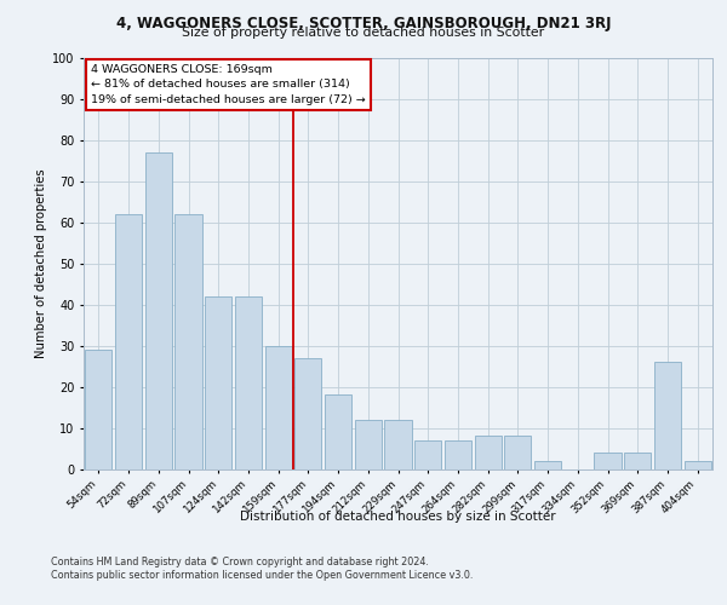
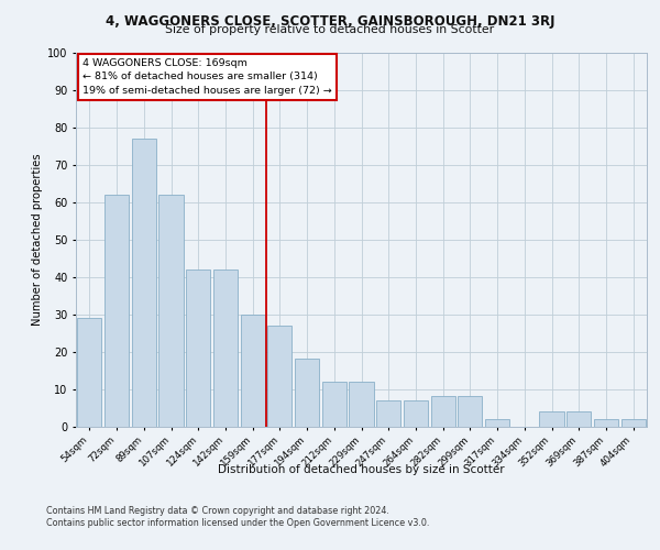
387sqm: 26 -> 2
